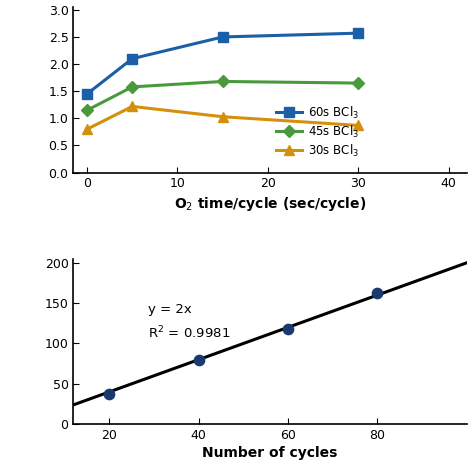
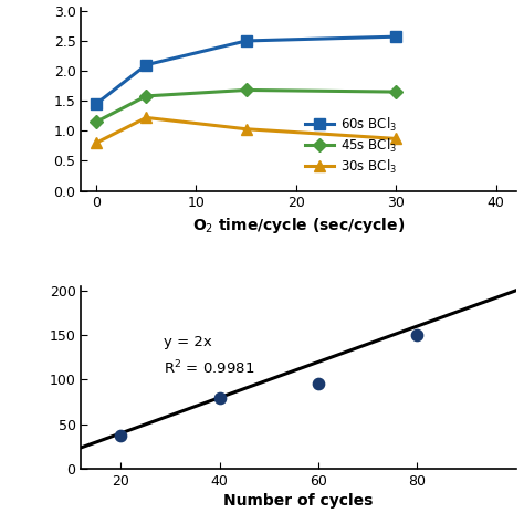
60: 118 -> 96
80: 163 -> 150
